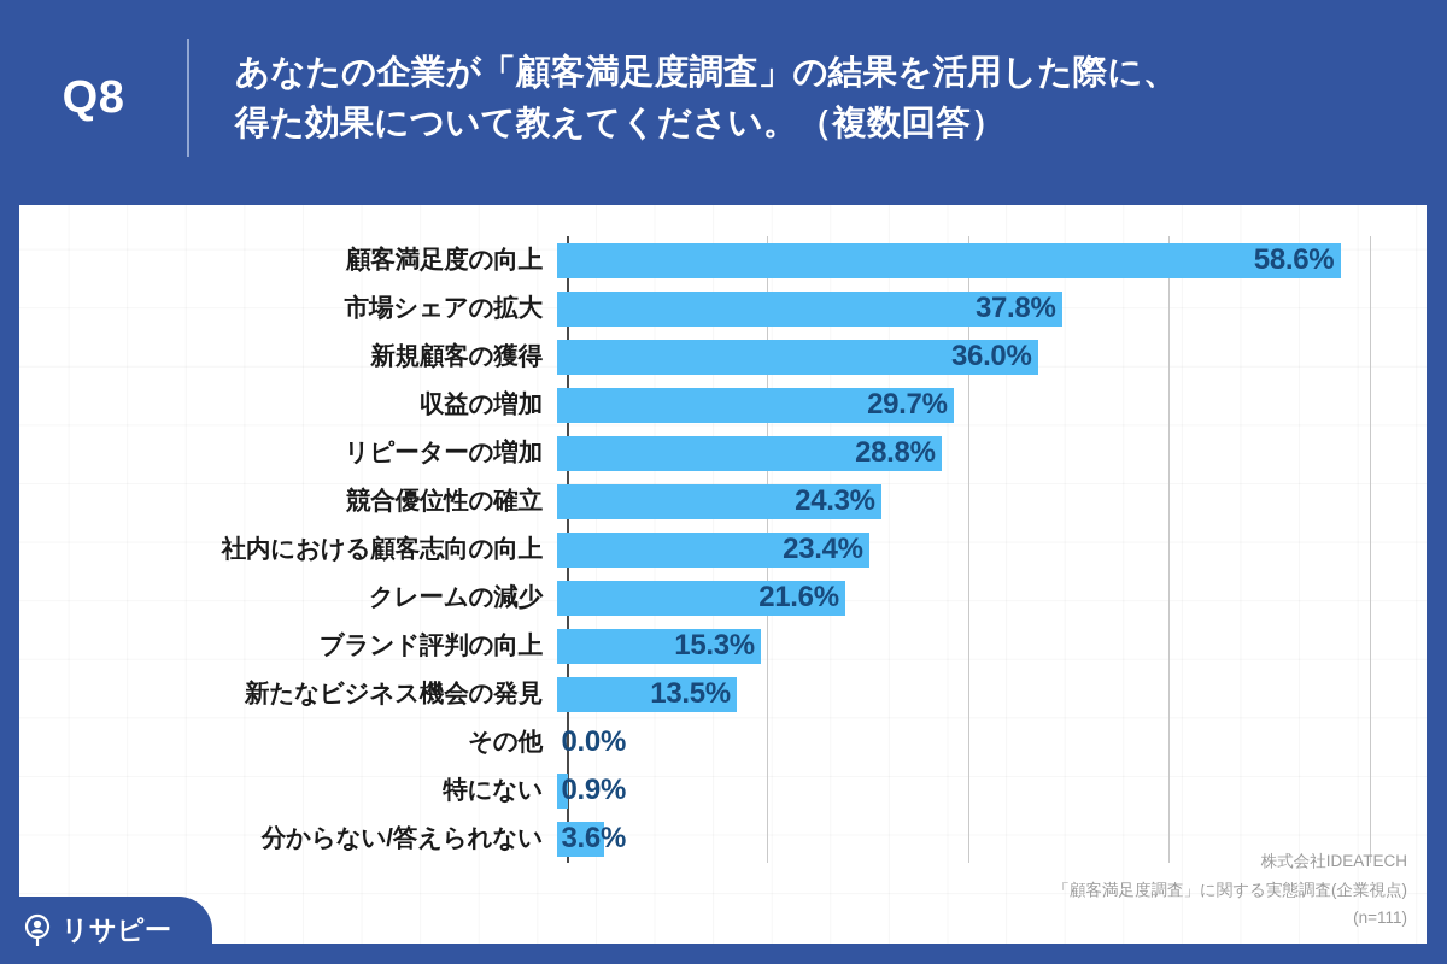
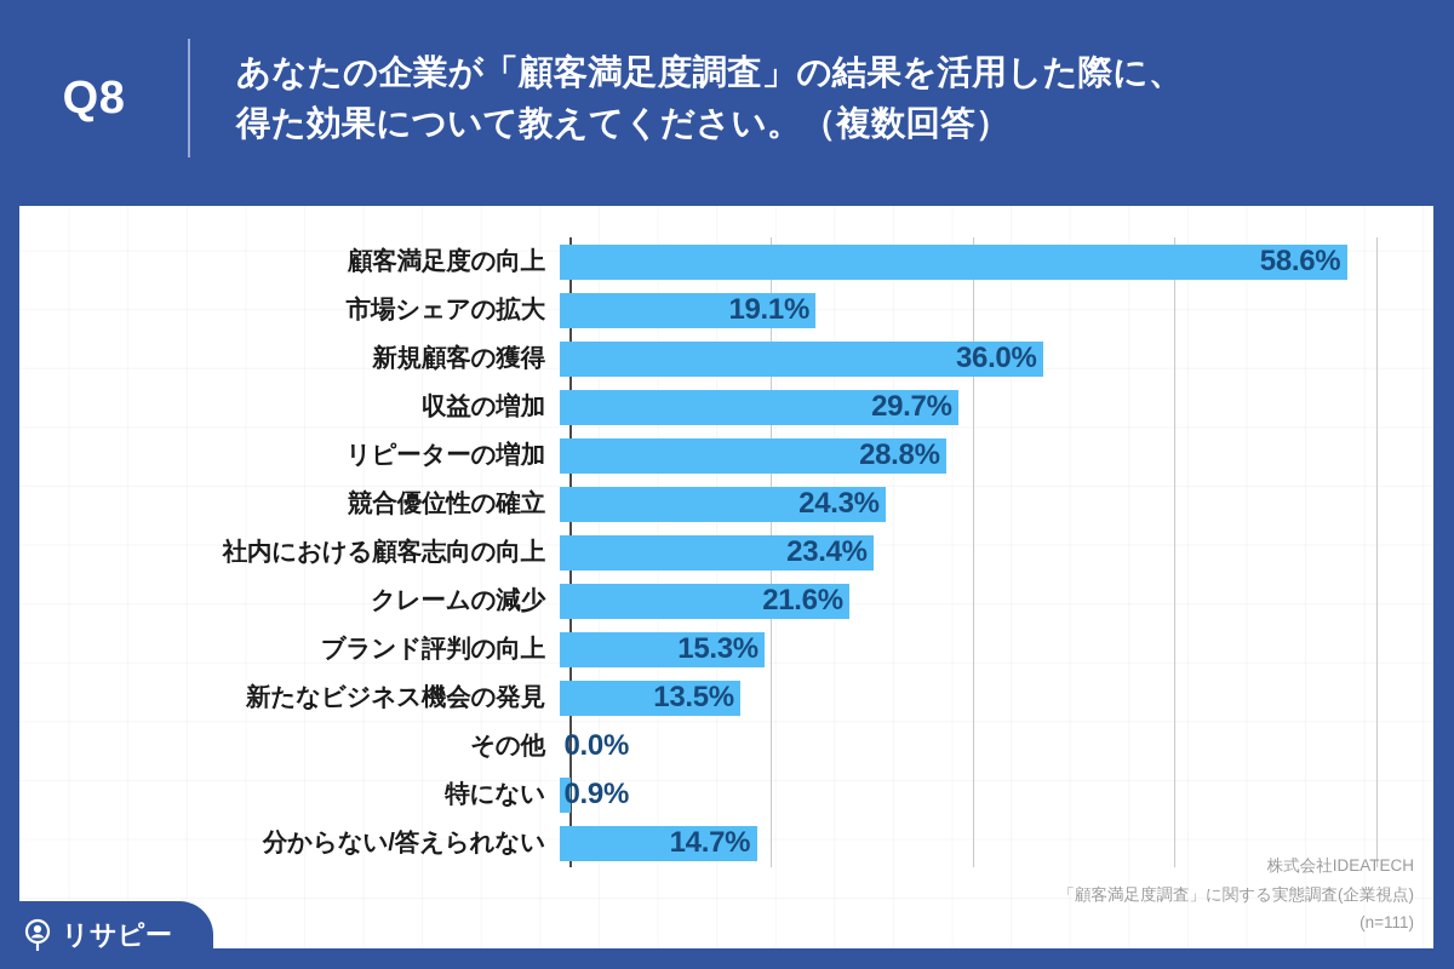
市場シェアの拡大: 37.8% -> 19.1%
分からない/答えられない: 3.6% -> 14.7%
